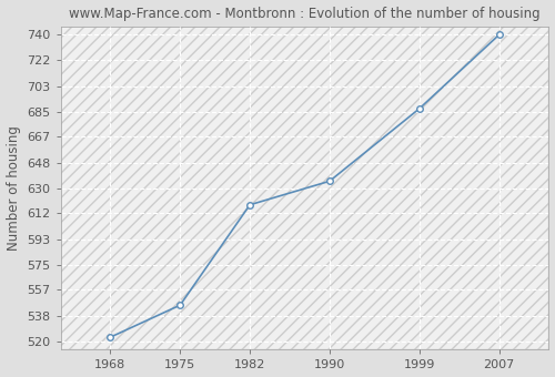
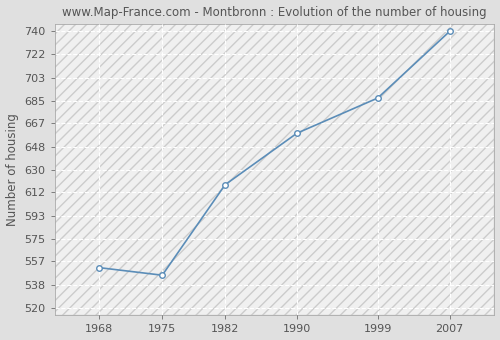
1968: 523 -> 552
1990: 635 -> 659
